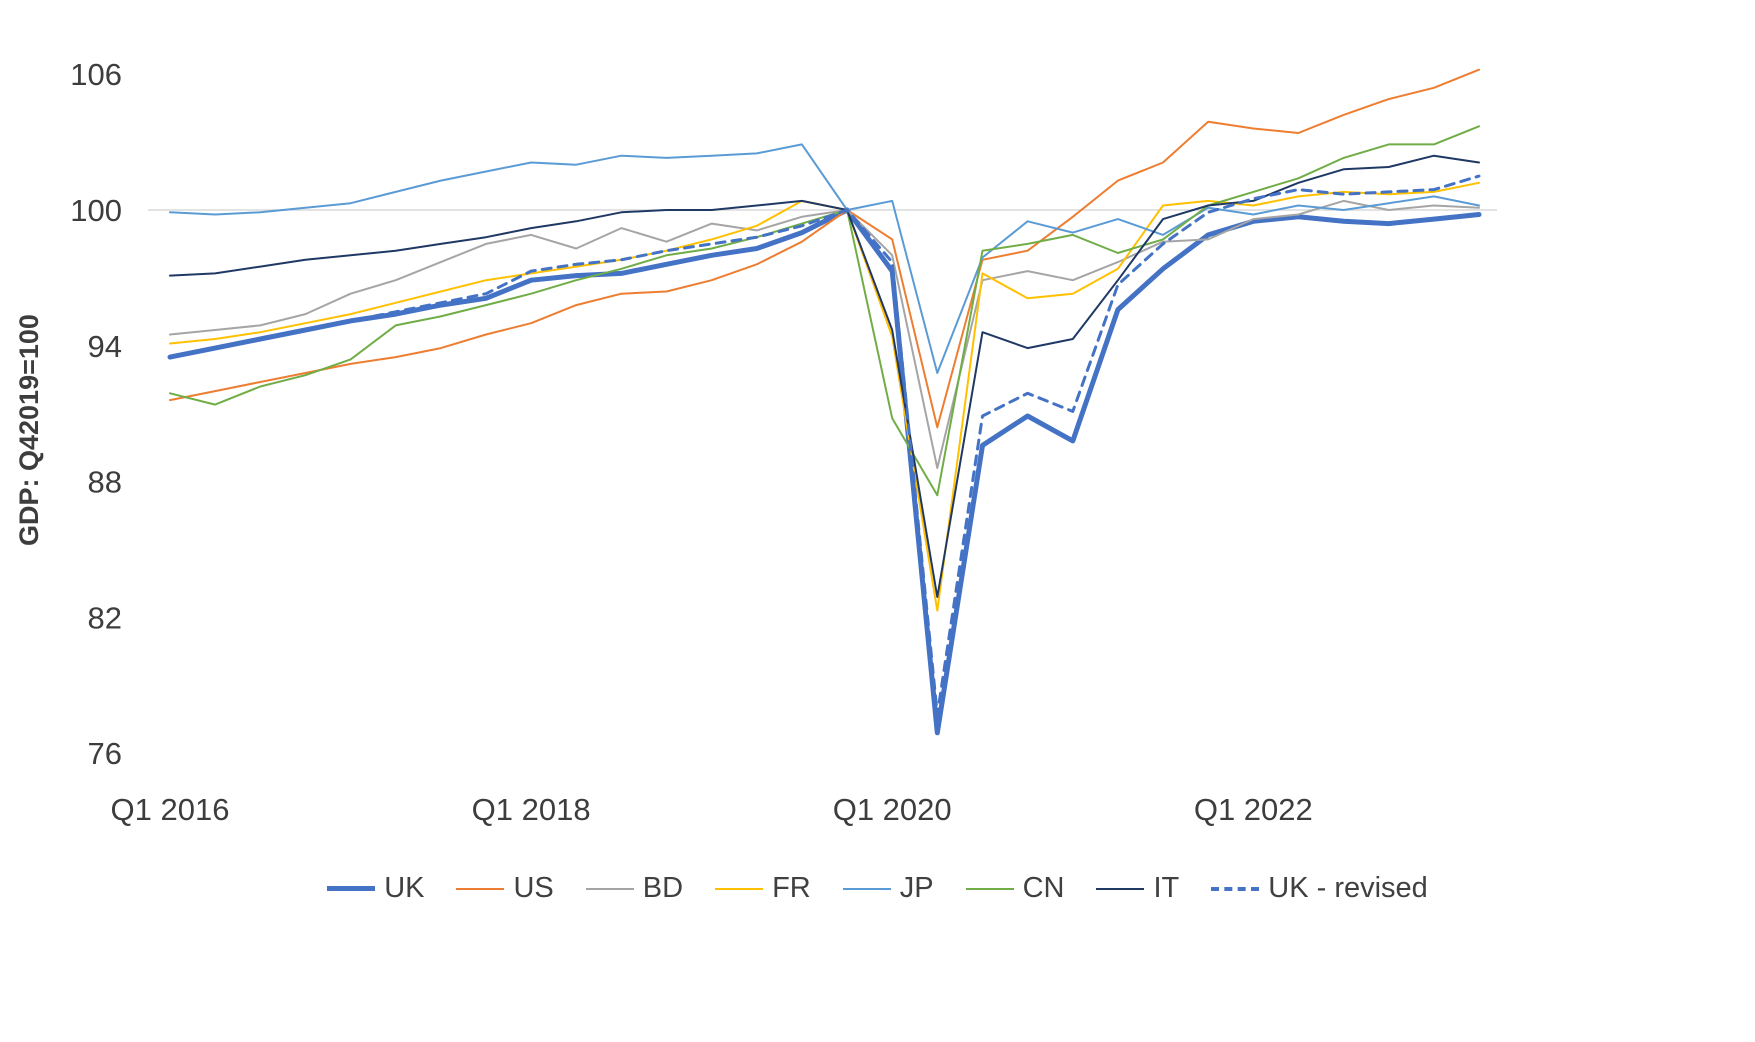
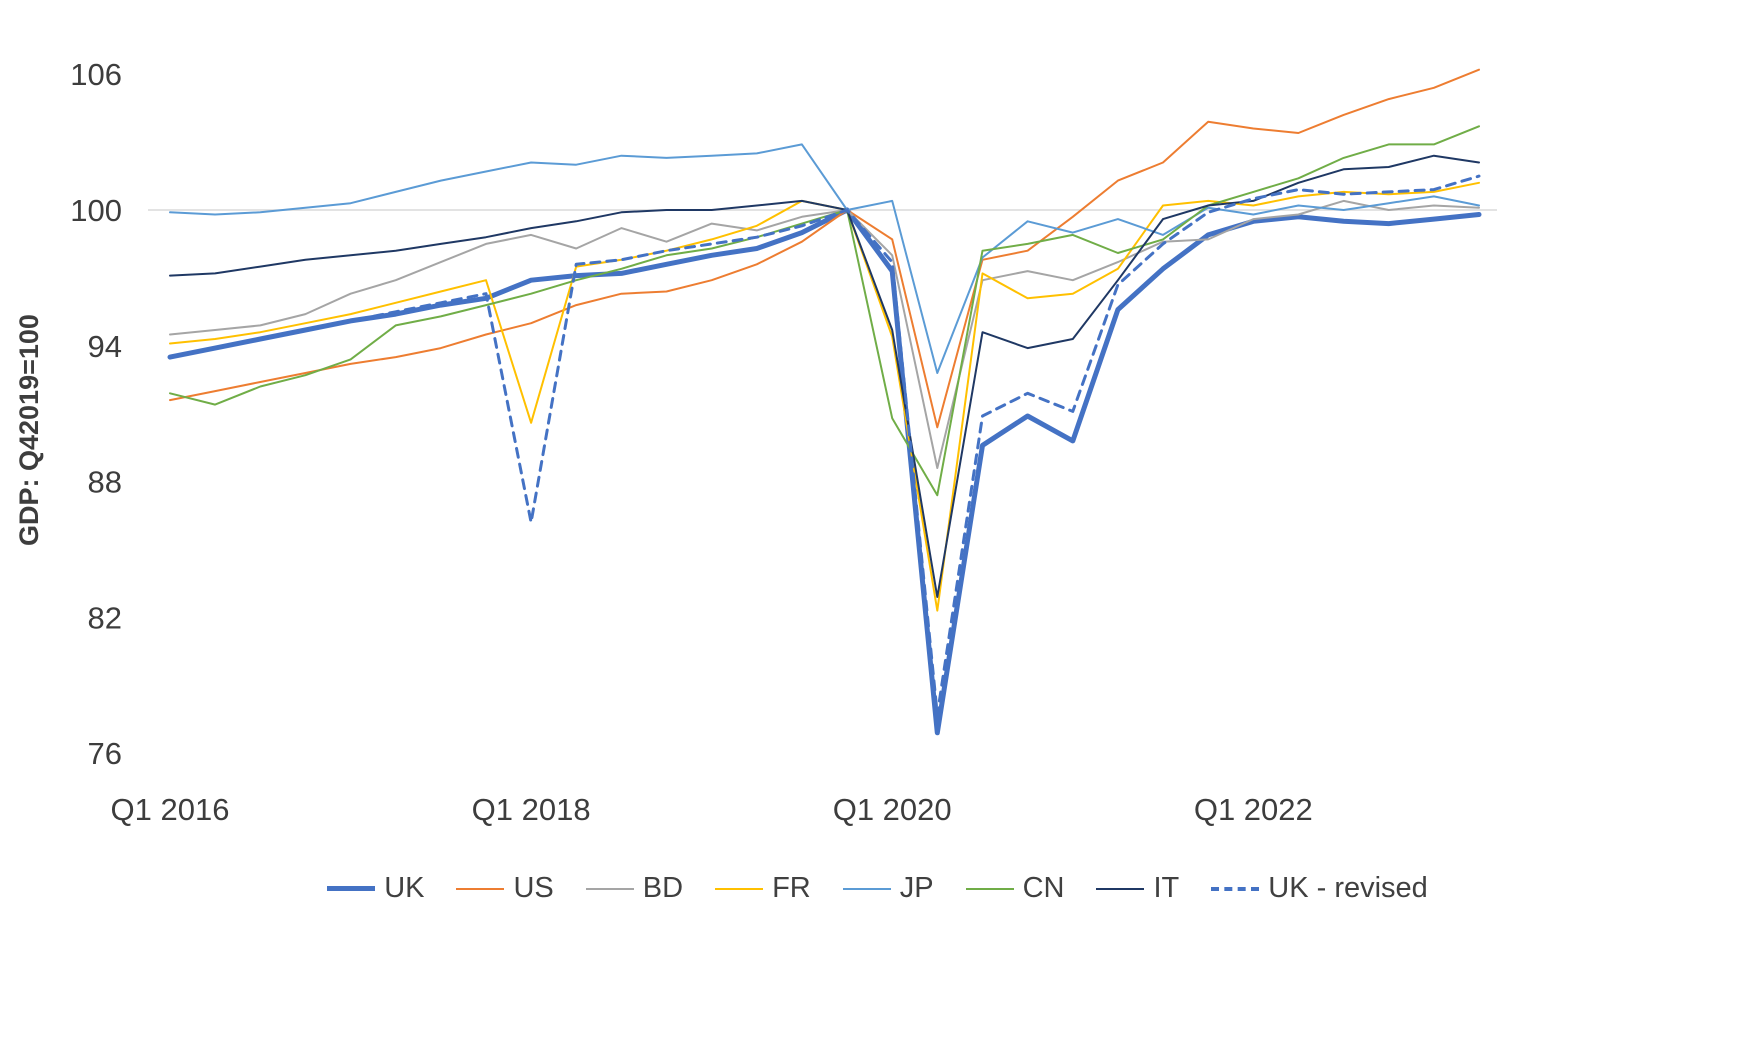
FR/Q1 2018: 97.2 -> 90.6
UK - revised/Q1 2018: 97.3 -> 86.2
